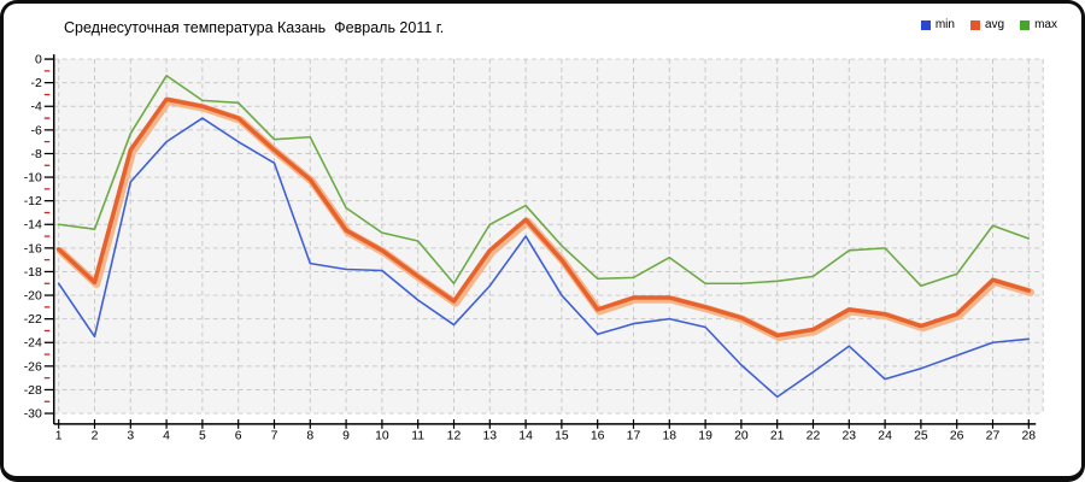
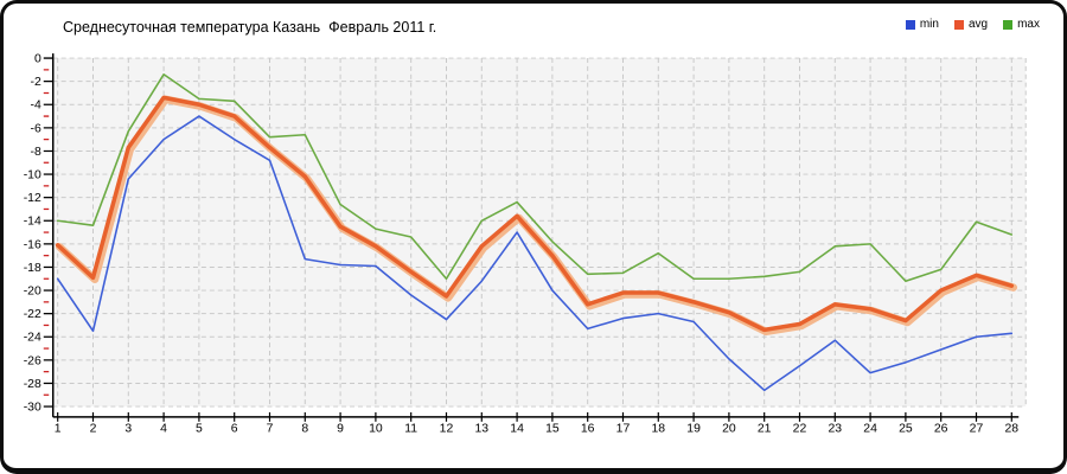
avg/26: -22 -> -20
